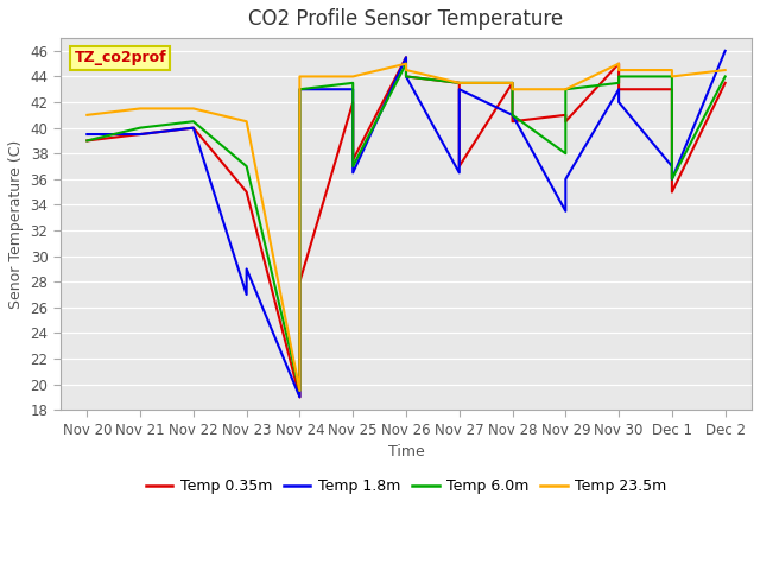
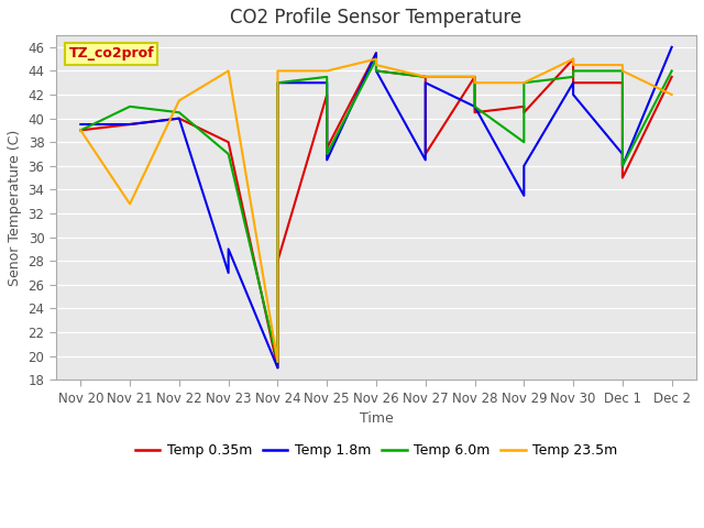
Temp 23.5m/Nov 20: 41.0 -> 39.0
Temp 6.0m/Nov 21: 40.0 -> 41.0
Temp 23.5m/Nov 21: 41.5 -> 32.8
Temp 0.35m/Nov 23: 35.0 -> 38.0
Temp 23.5m/Nov 23: 40.5 -> 44.0
Temp 23.5m/Dec 2: 44.5 -> 42.0
